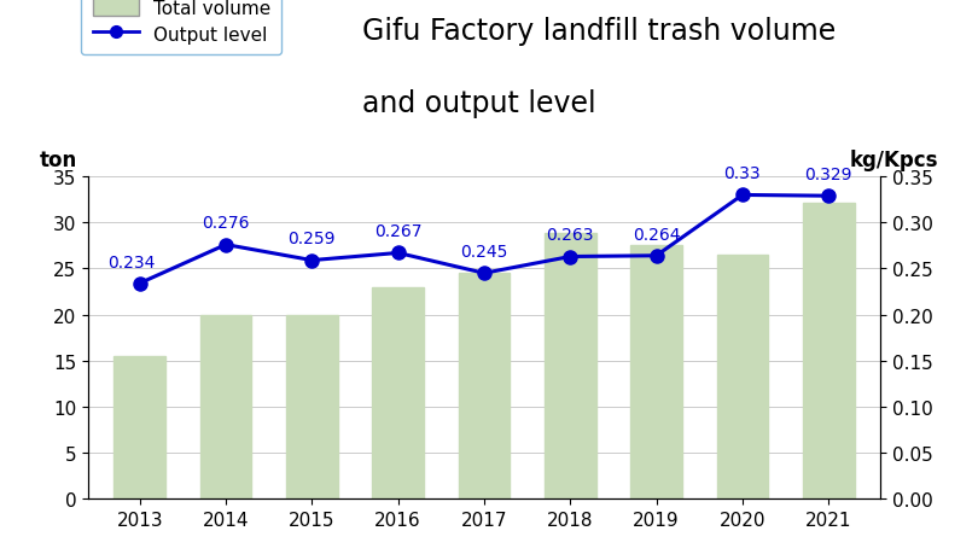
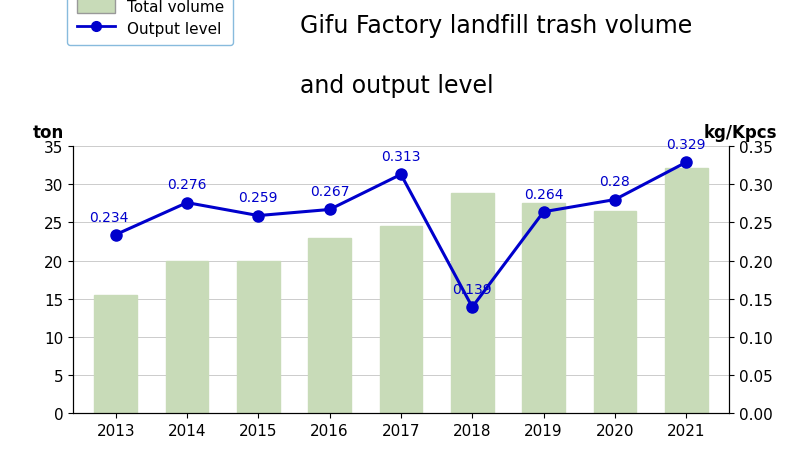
Output level/2017: 0.245 -> 0.313
Output level/2018: 0.263 -> 0.139
Output level/2020: 0.33 -> 0.28
